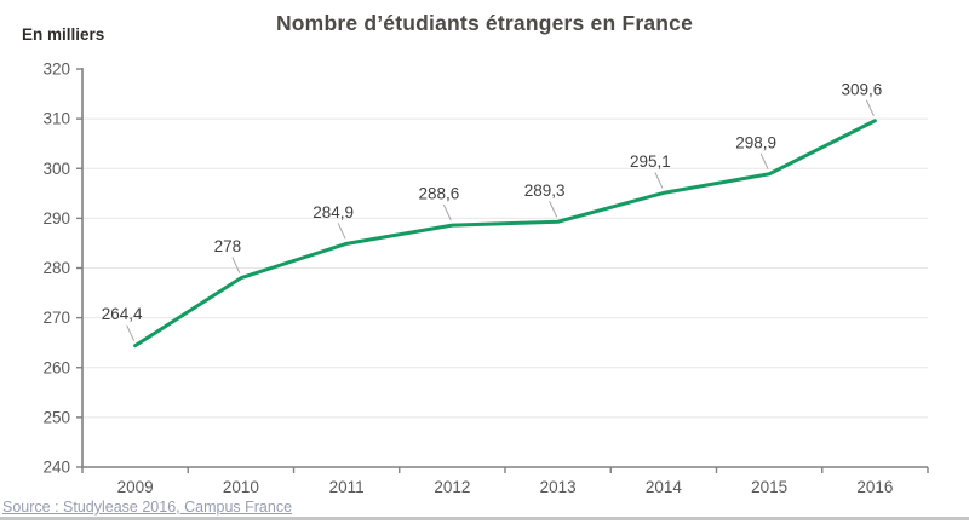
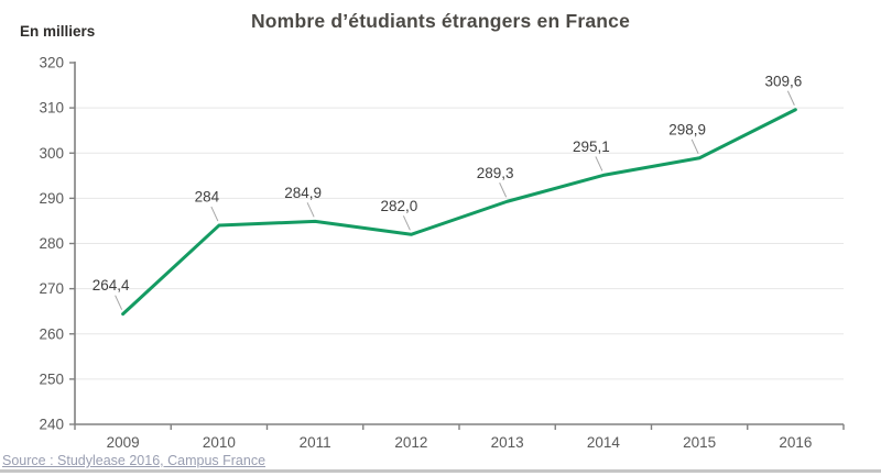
2010: 278 -> 284
2012: 288,6 -> 282,0
